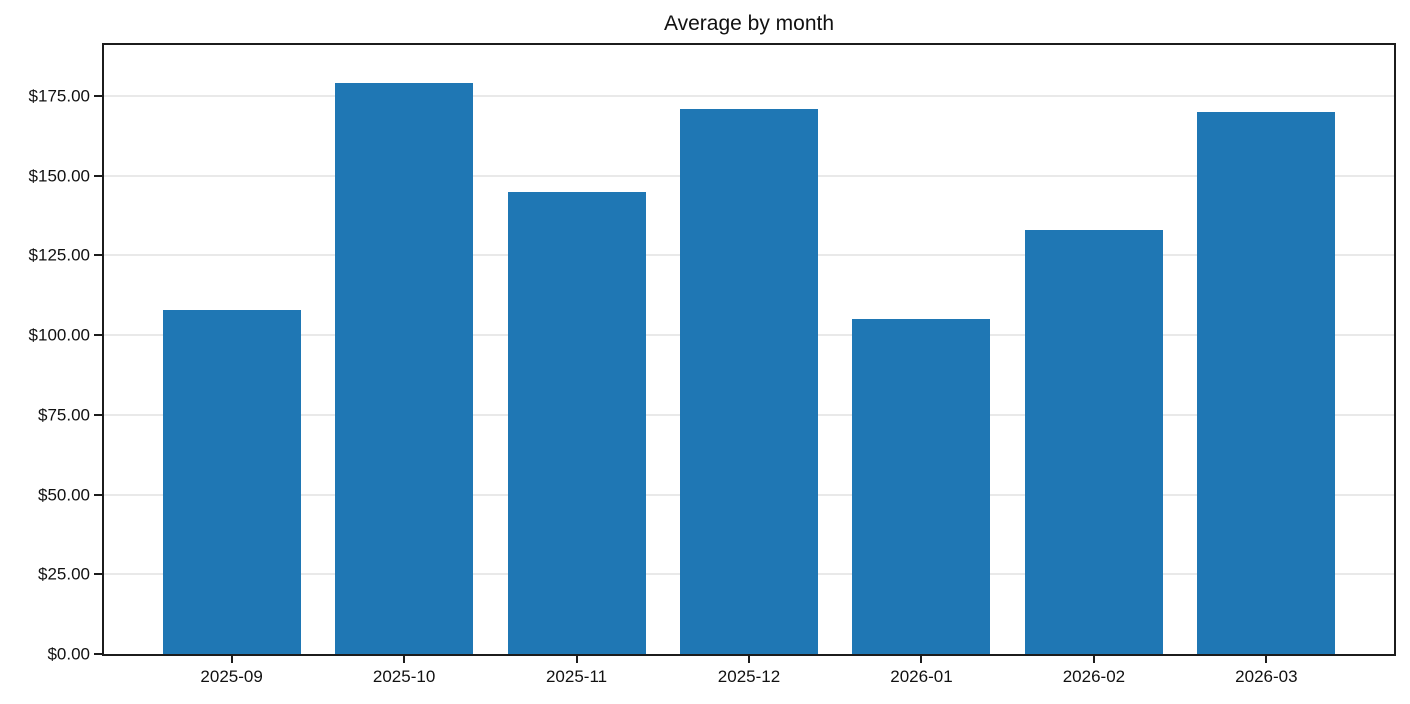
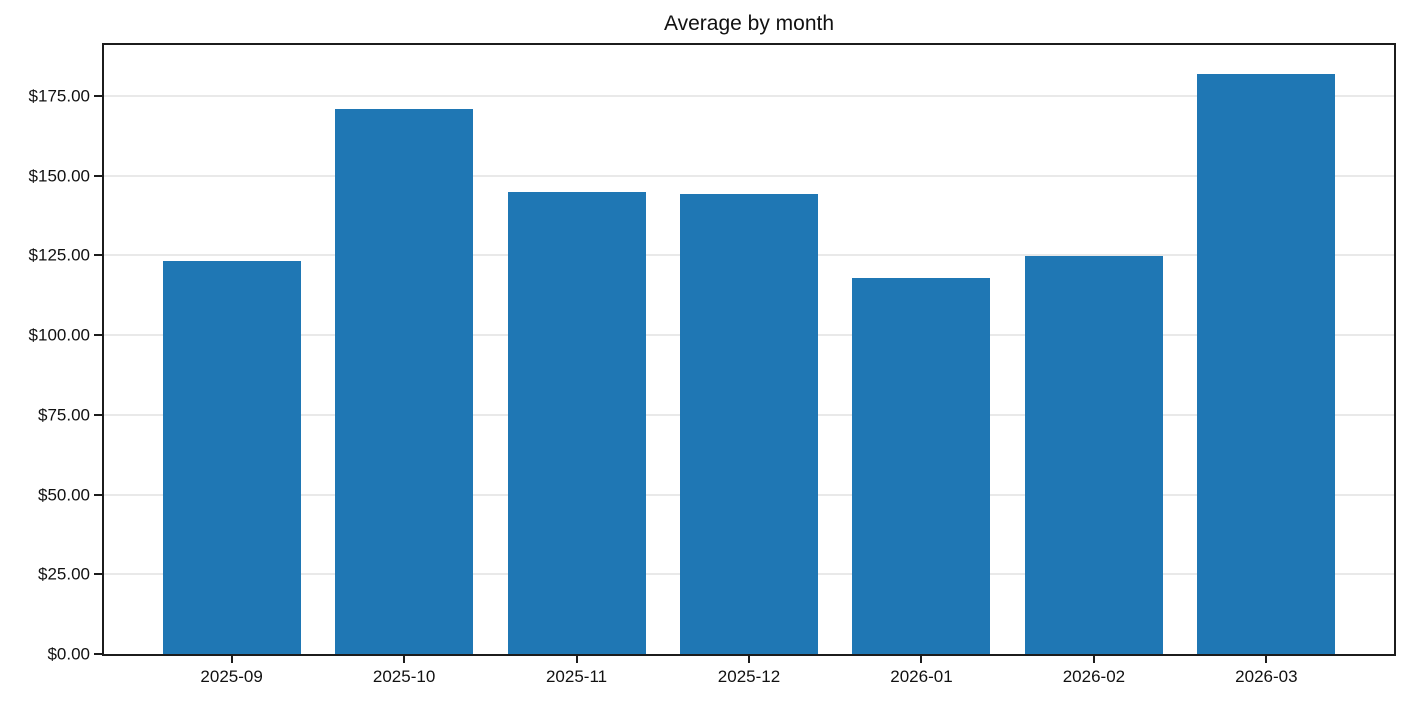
2025-09: $108 -> $123
2025-10: $179 -> $171
2025-12: $171 -> $144
2026-01: $105 -> $118
2026-02: $133 -> $125
2026-03: $170 -> $182
